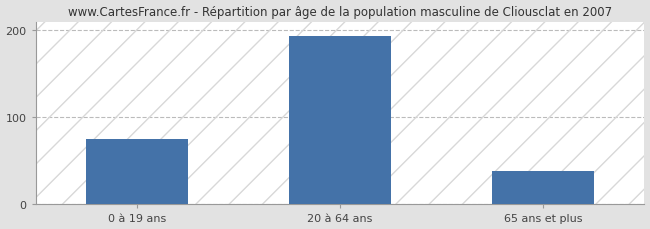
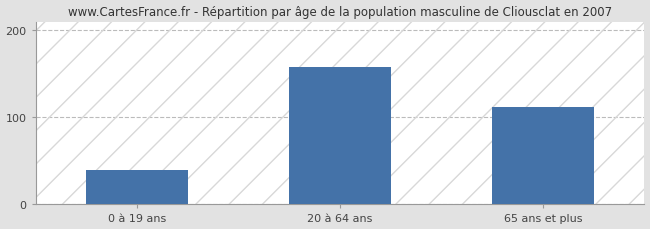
0 à 19 ans: 75 -> 40
20 à 64 ans: 193 -> 158
65 ans et plus: 38 -> 112
